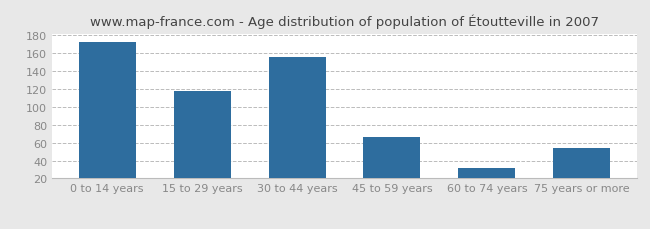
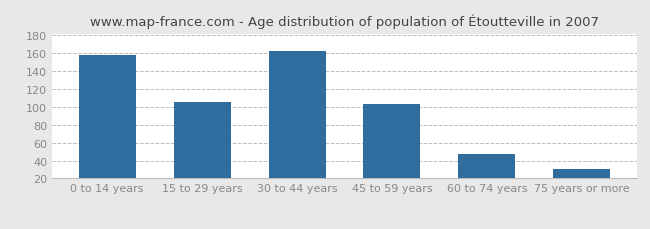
0 to 14 years: 172 -> 158
15 to 29 years: 118 -> 105
30 to 44 years: 156 -> 162
45 to 59 years: 66 -> 103
60 to 74 years: 32 -> 47
75 years or more: 54 -> 31
